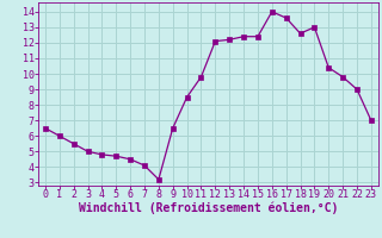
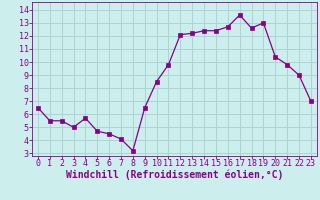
1: 6.0 -> 5.5
4: 4.8 -> 5.7
16: 14.0 -> 12.7
